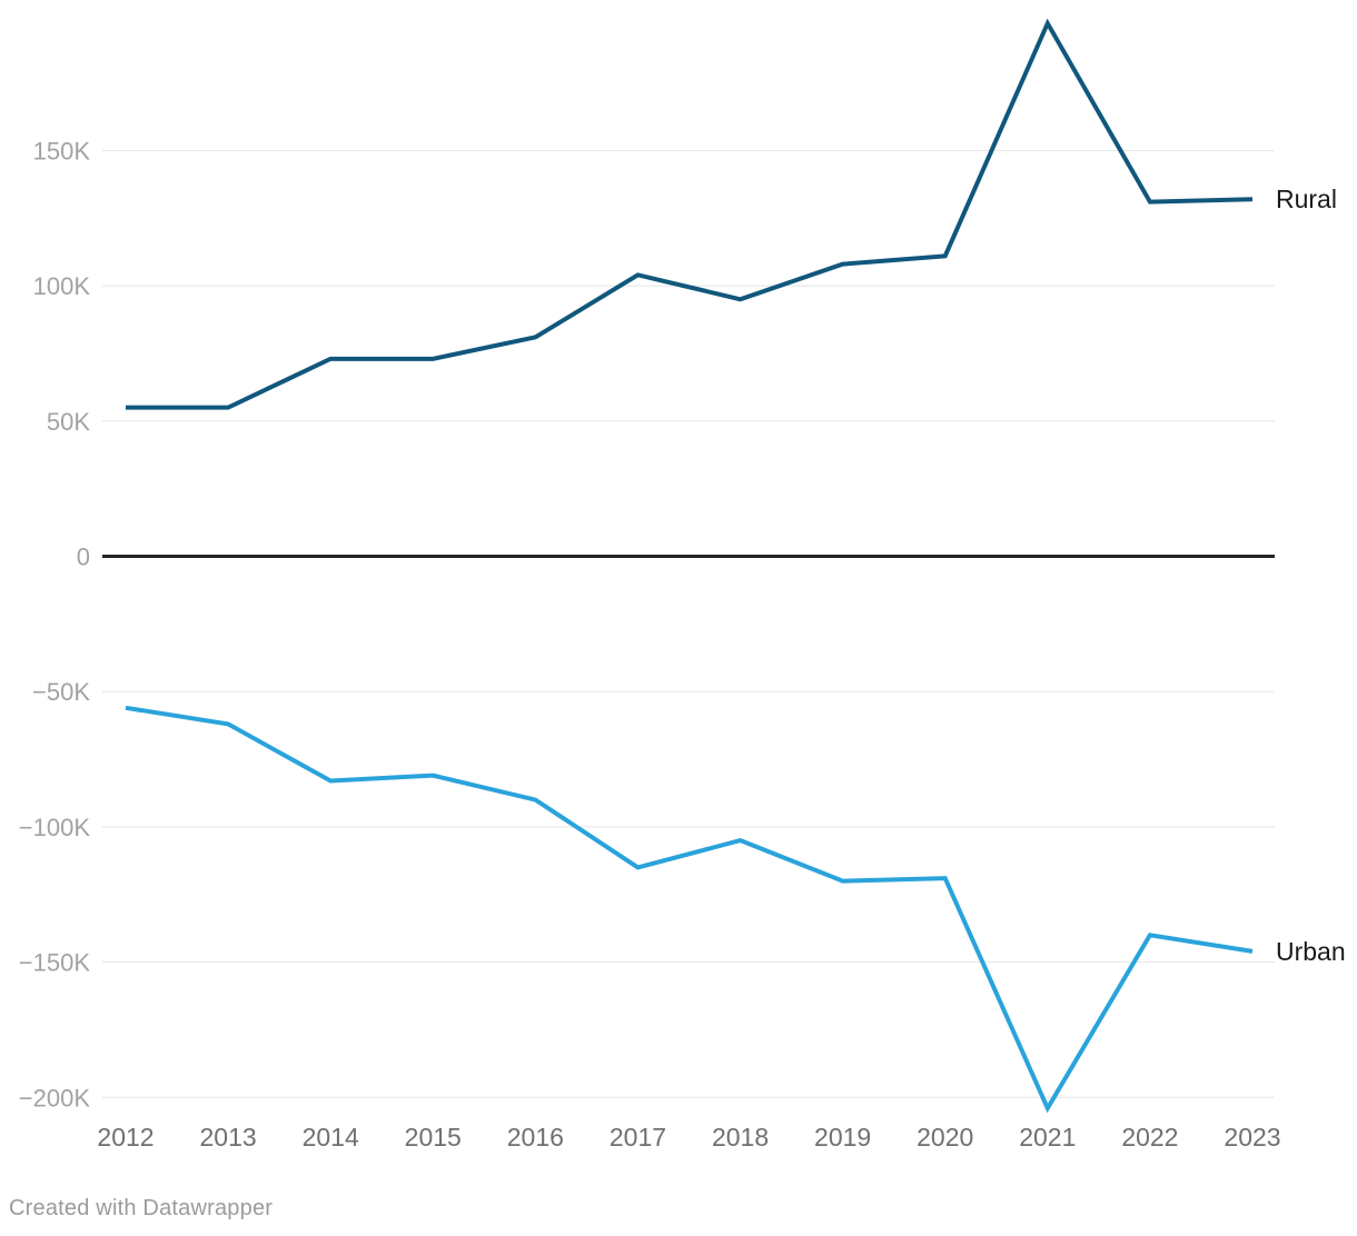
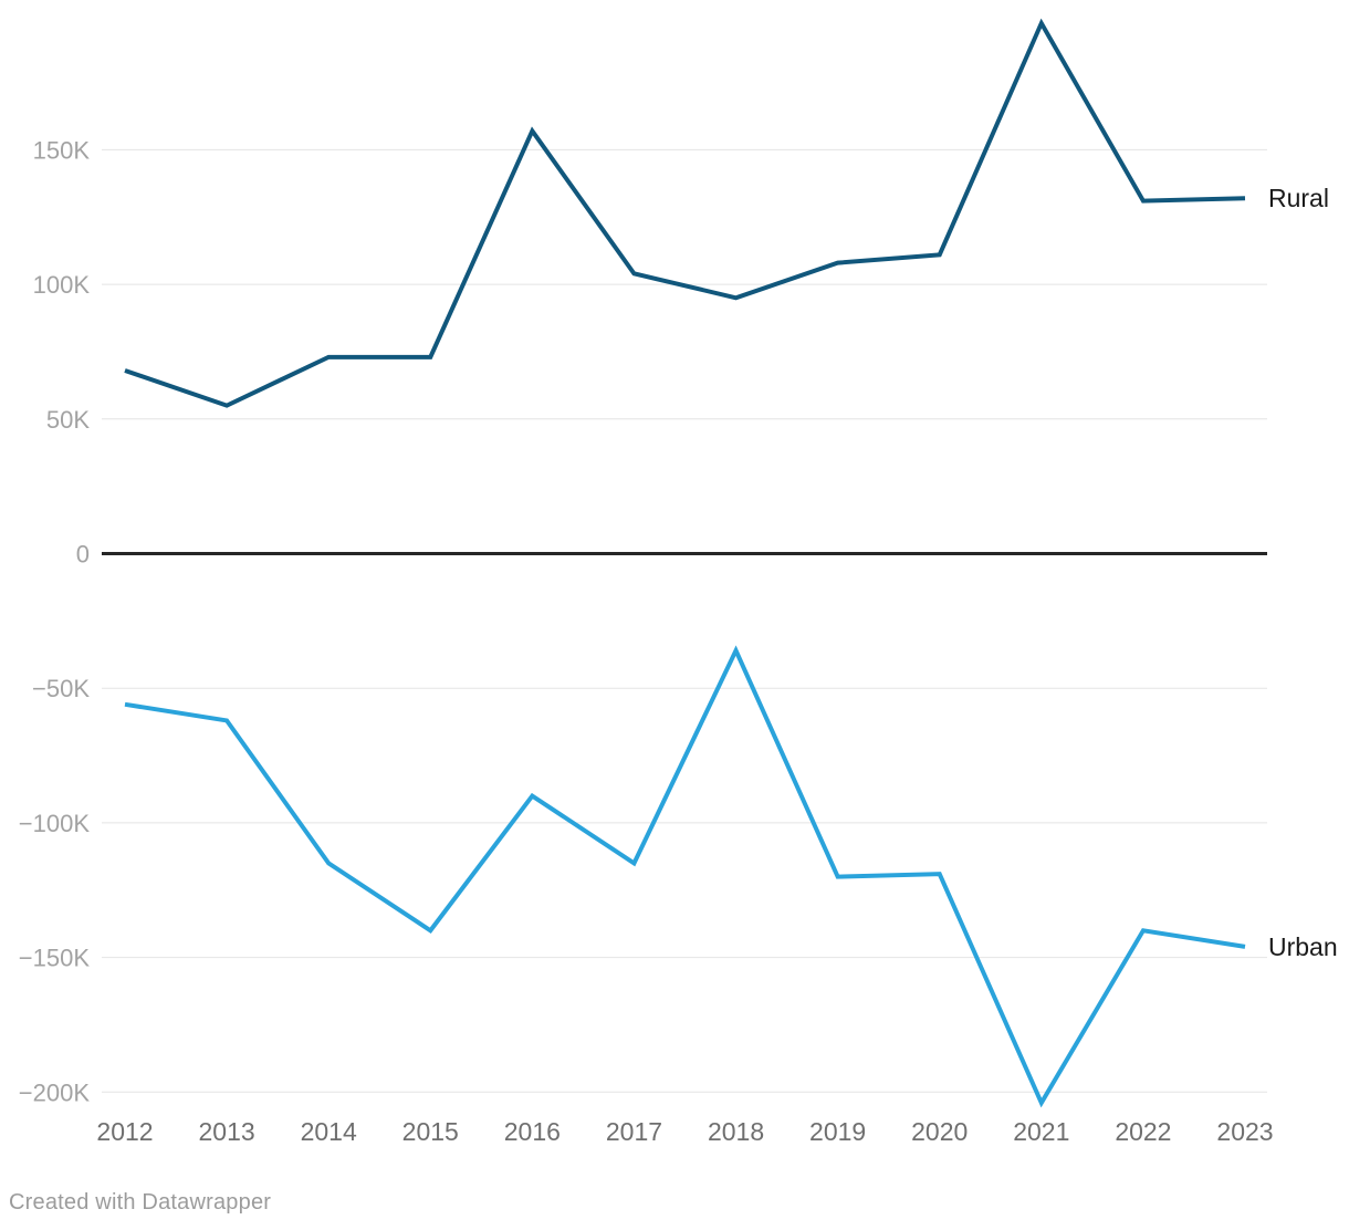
Rural/2012: 55K -> 68K
Urban/2014: -83K -> -115K
Urban/2015: -81K -> -140K
Rural/2016: 81K -> 157K
Urban/2018: -105K -> -36K
